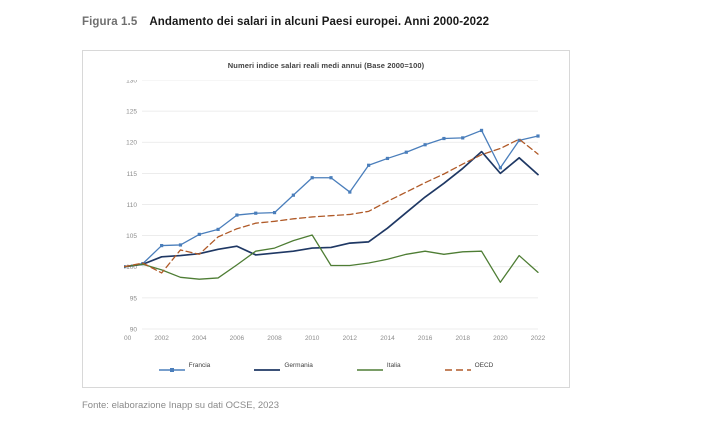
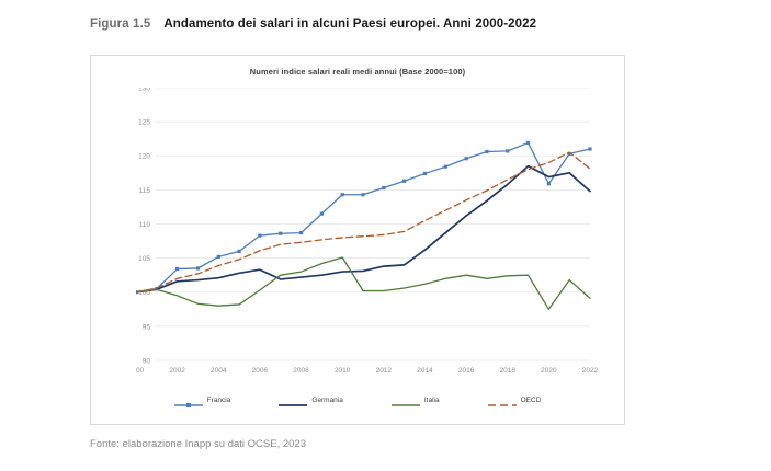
OECD/2002: 99 -> 102
OECD/2004: 102 -> 104
Francia/2012: 112 -> 115
Germania/2020: 115 -> 117
